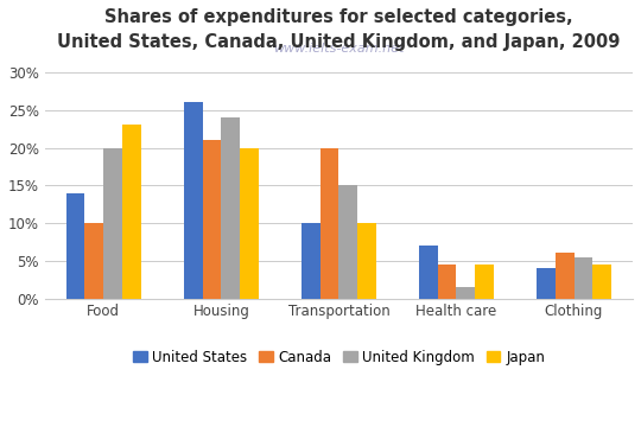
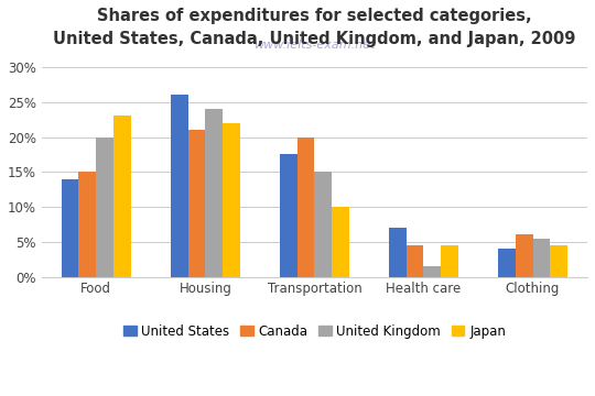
Canada/Food: 10.0% -> 15.0%
Japan/Housing: 20.0% -> 22.0%
United States/Transportation: 10.0% -> 17.5%
